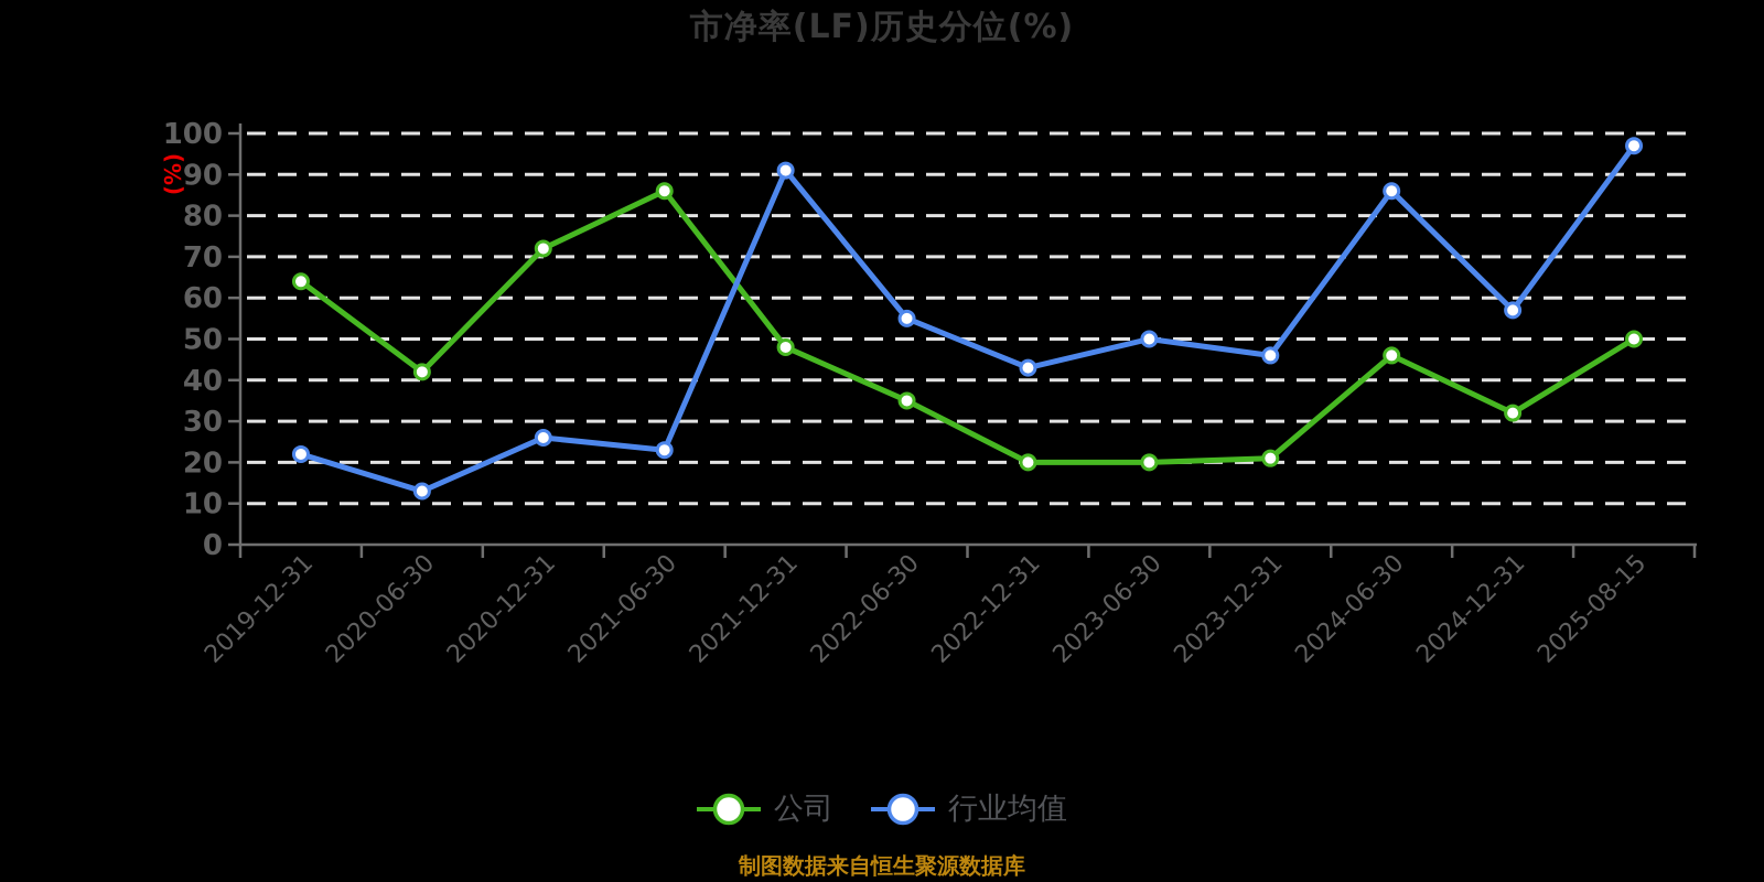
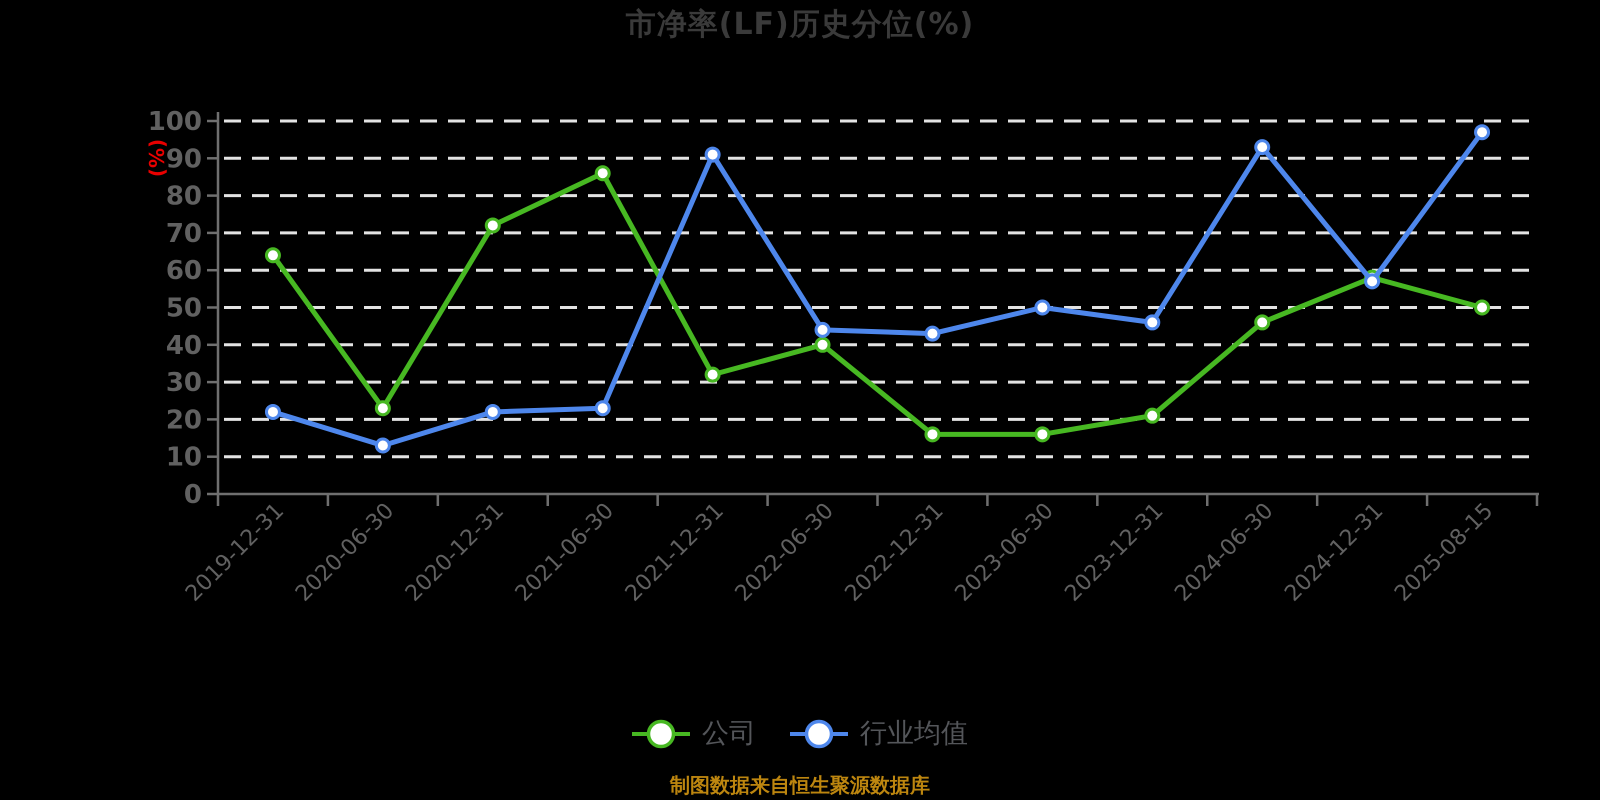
公司/2020-06-30: 42 -> 23
行业均值/2020-12-31: 26 -> 22
公司/2021-12-31: 48 -> 32
公司/2022-06-30: 35 -> 40
行业均值/2022-06-30: 55 -> 44
公司/2022-12-31: 20 -> 16
公司/2023-06-30: 20 -> 16
行业均值/2024-06-30: 86 -> 93
公司/2024-12-31: 32 -> 58
